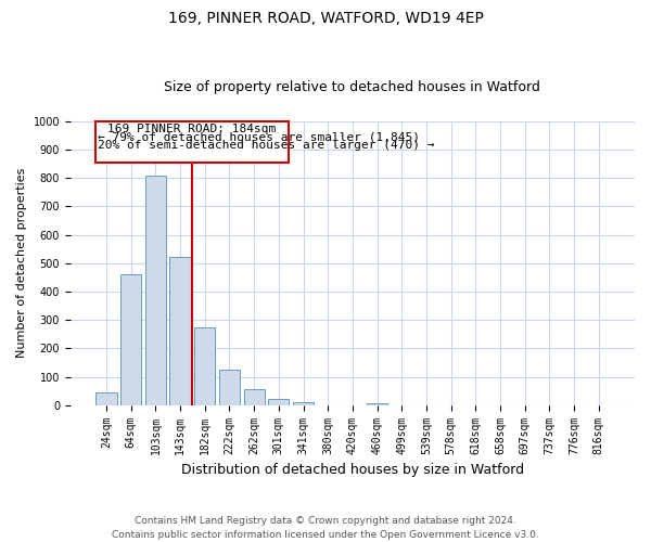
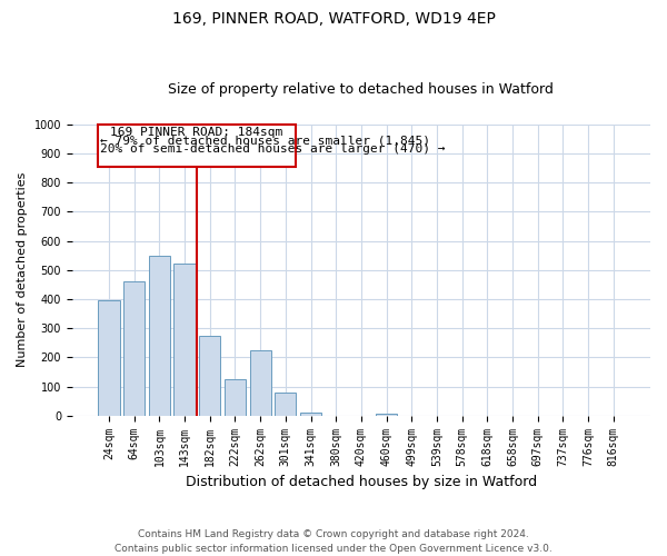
24sqm: 46 -> 395
103sqm: 810 -> 550
262sqm: 58 -> 225
301sqm: 22 -> 80
